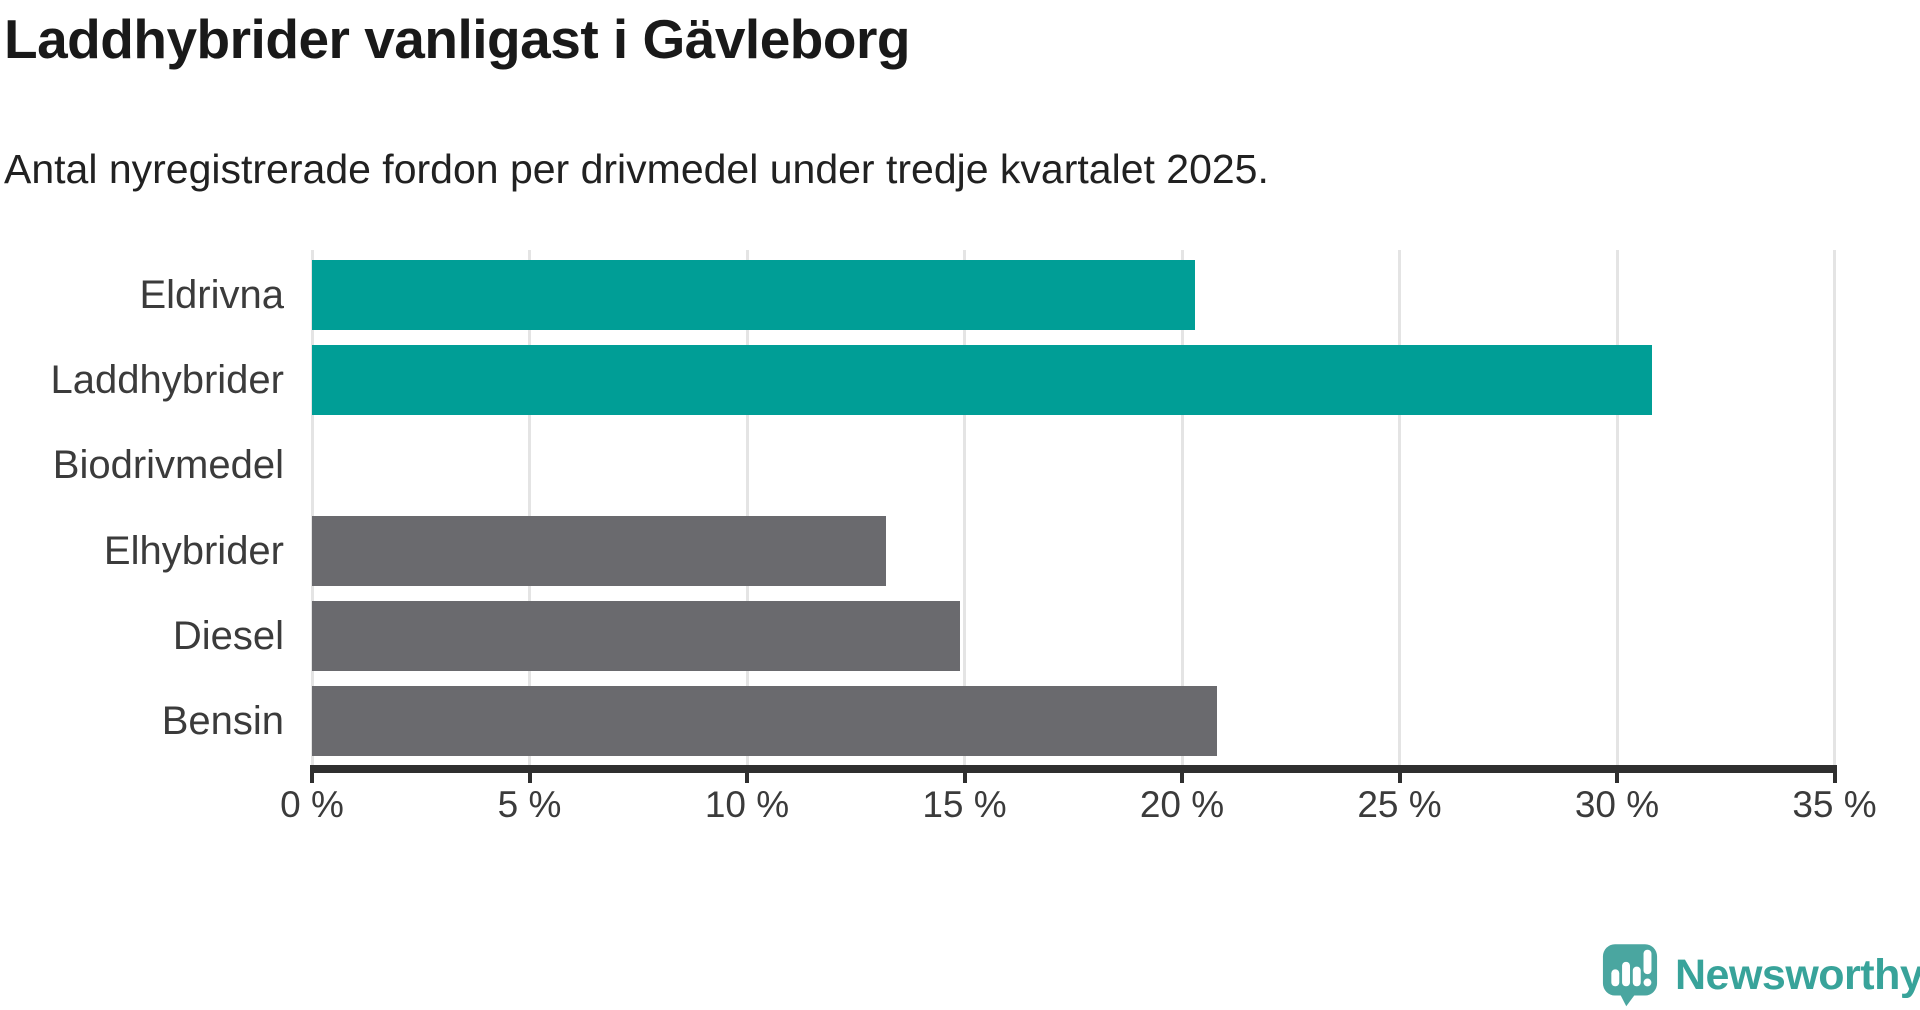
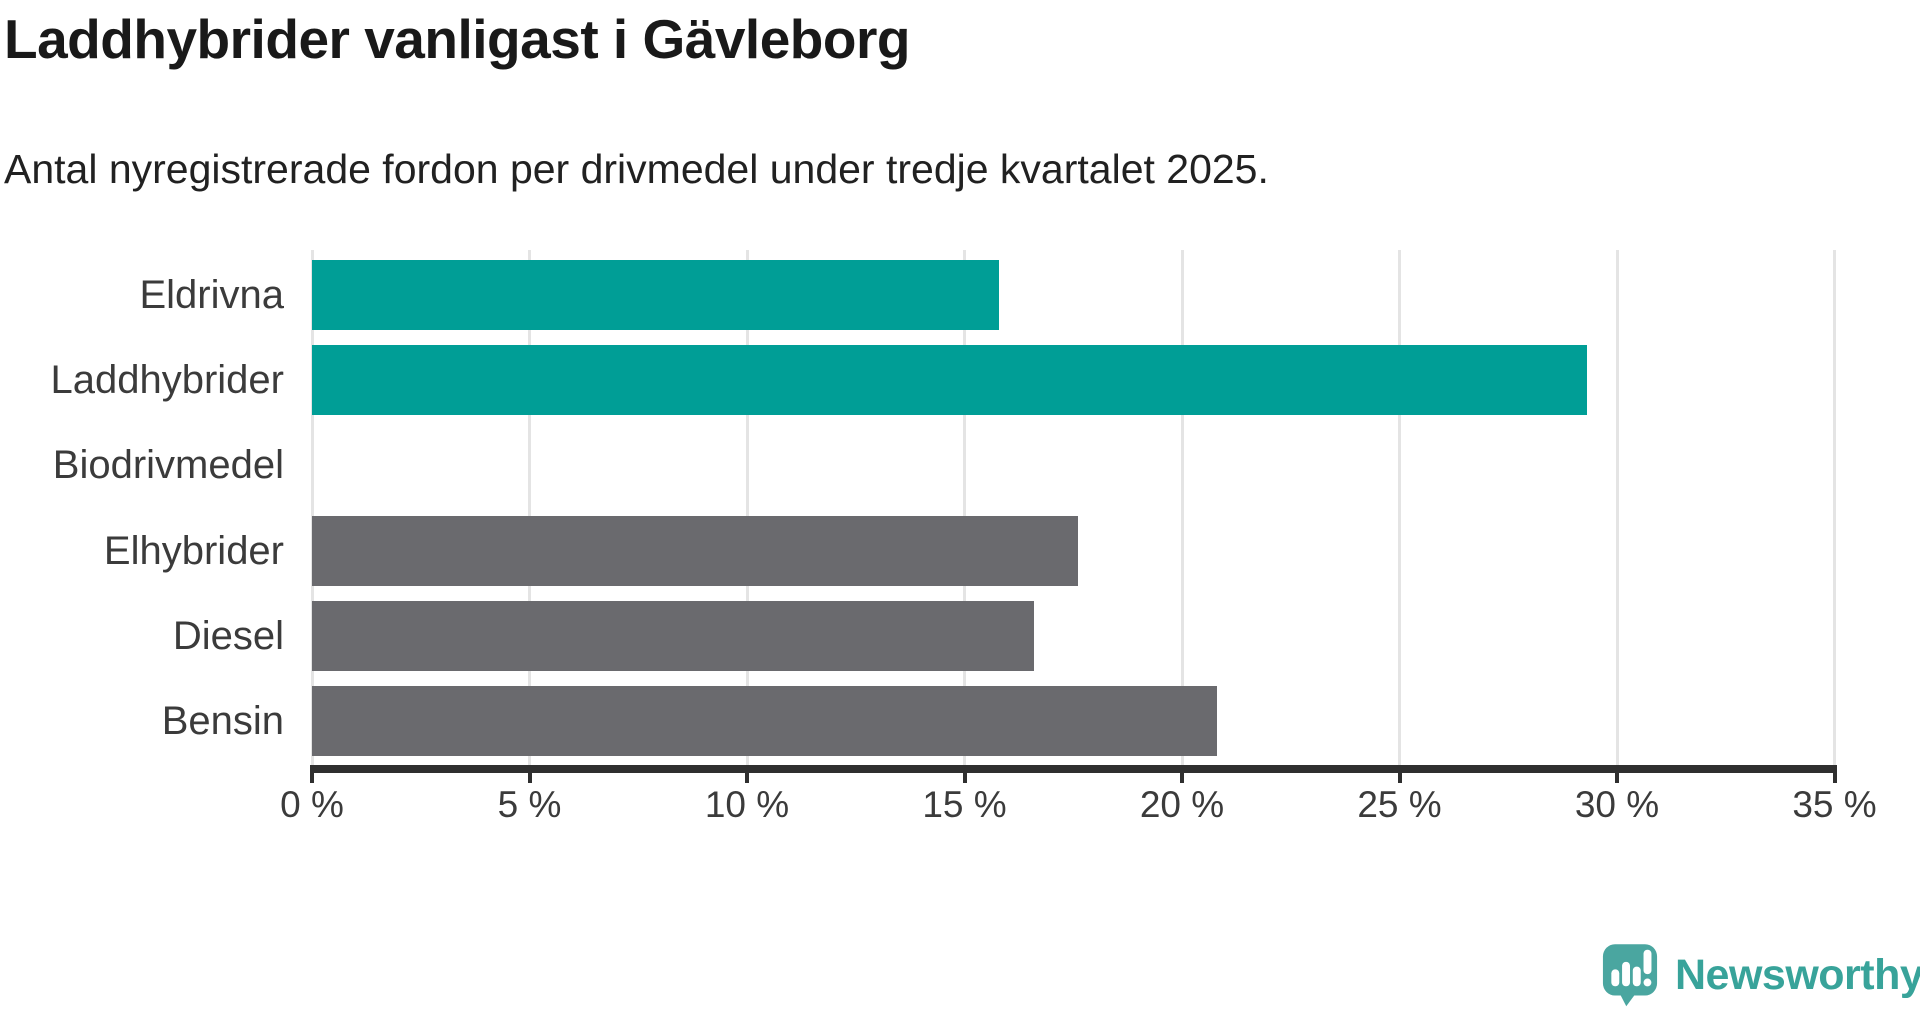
Eldrivna: 20.3% -> 15.8%
Laddhybrider: 30.8% -> 29.3%
Elhybrider: 13.2% -> 17.6%
Diesel: 14.9% -> 16.6%
